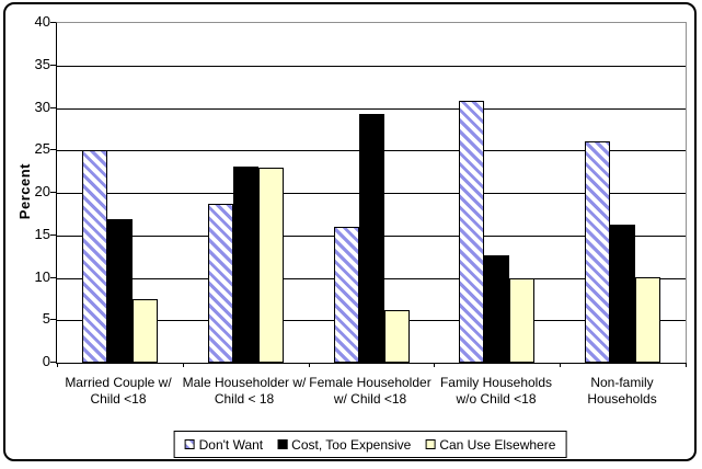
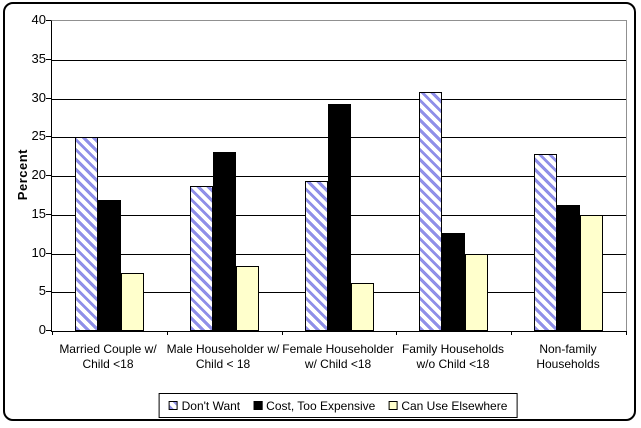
Can Use Elsewhere/Male Householder w/ Child < 18: 23 -> 8
Don't Want/Female Householder w/ Child <18: 16 -> 19
Don't Want/Non-family Households: 26 -> 23
Can Use Elsewhere/Non-family Households: 10 -> 15
